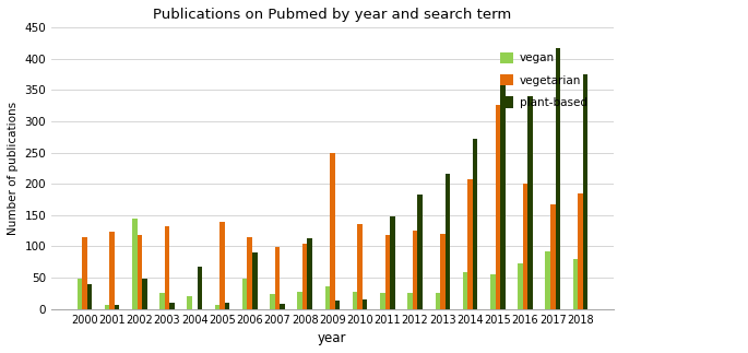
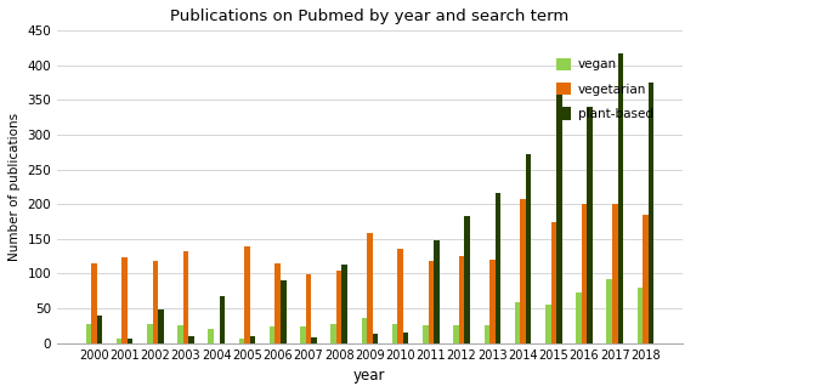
vegan/2000: 48 -> 27
vegan/2002: 144 -> 27
vegan/2006: 48 -> 24
vegetarian/2009: 250 -> 159
vegetarian/2015: 326 -> 175
vegetarian/2017: 168 -> 200
